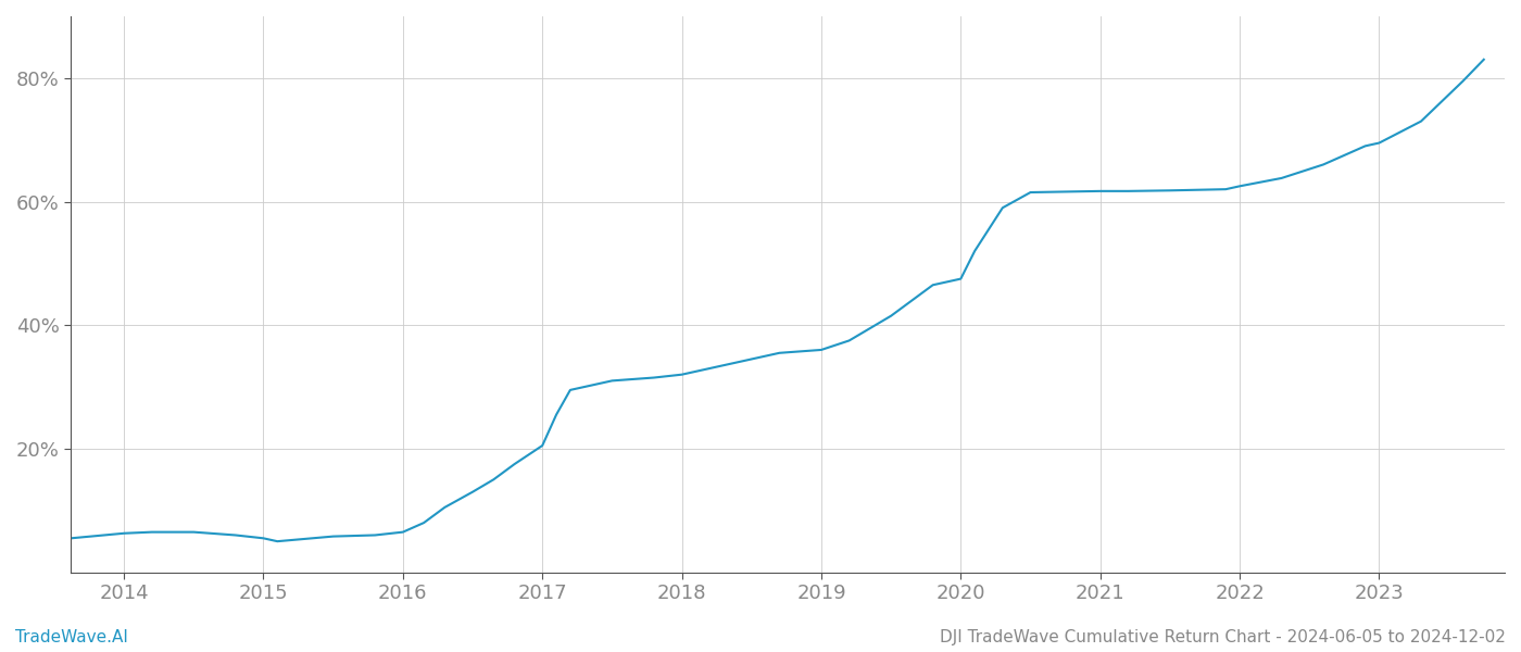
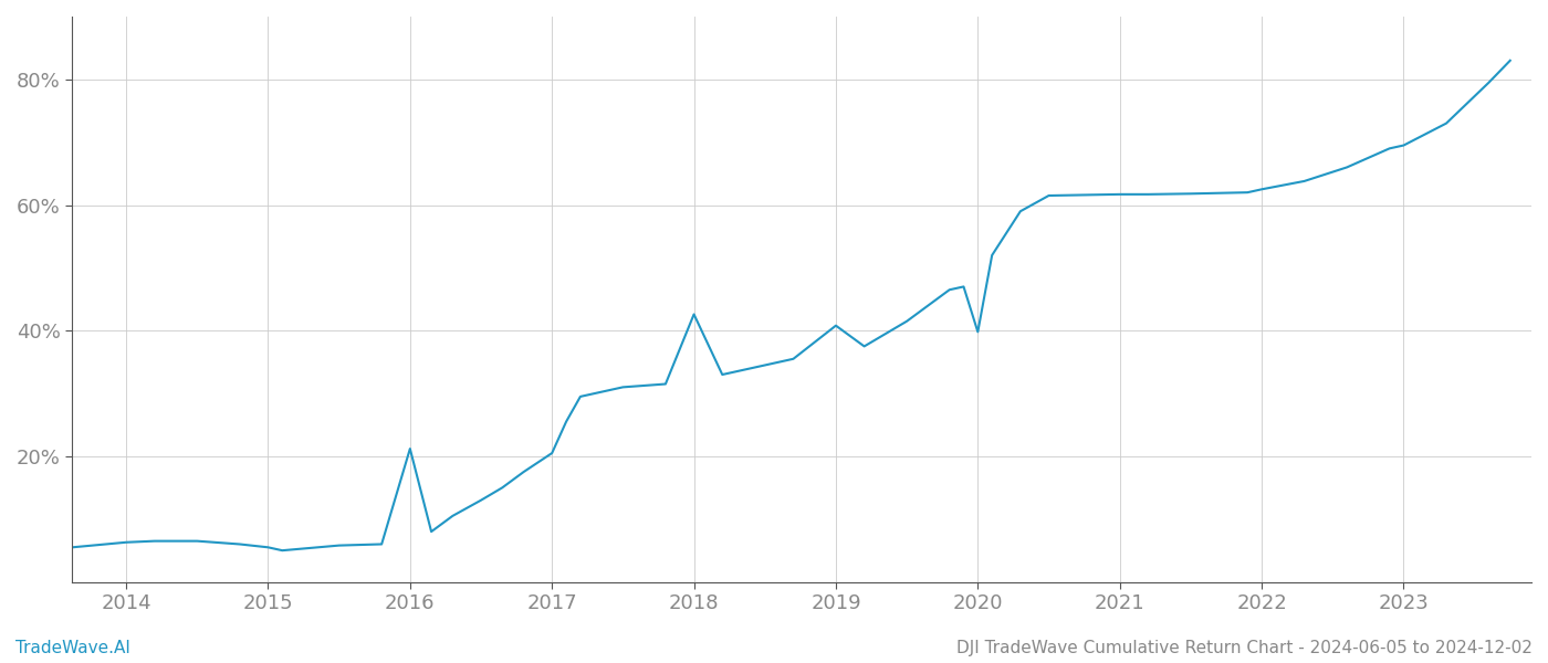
2016: 6.5% -> 21.2%
2018: 32.0% -> 42.6%
2019: 36.0% -> 40.8%
2020: 47.5% -> 39.8%
